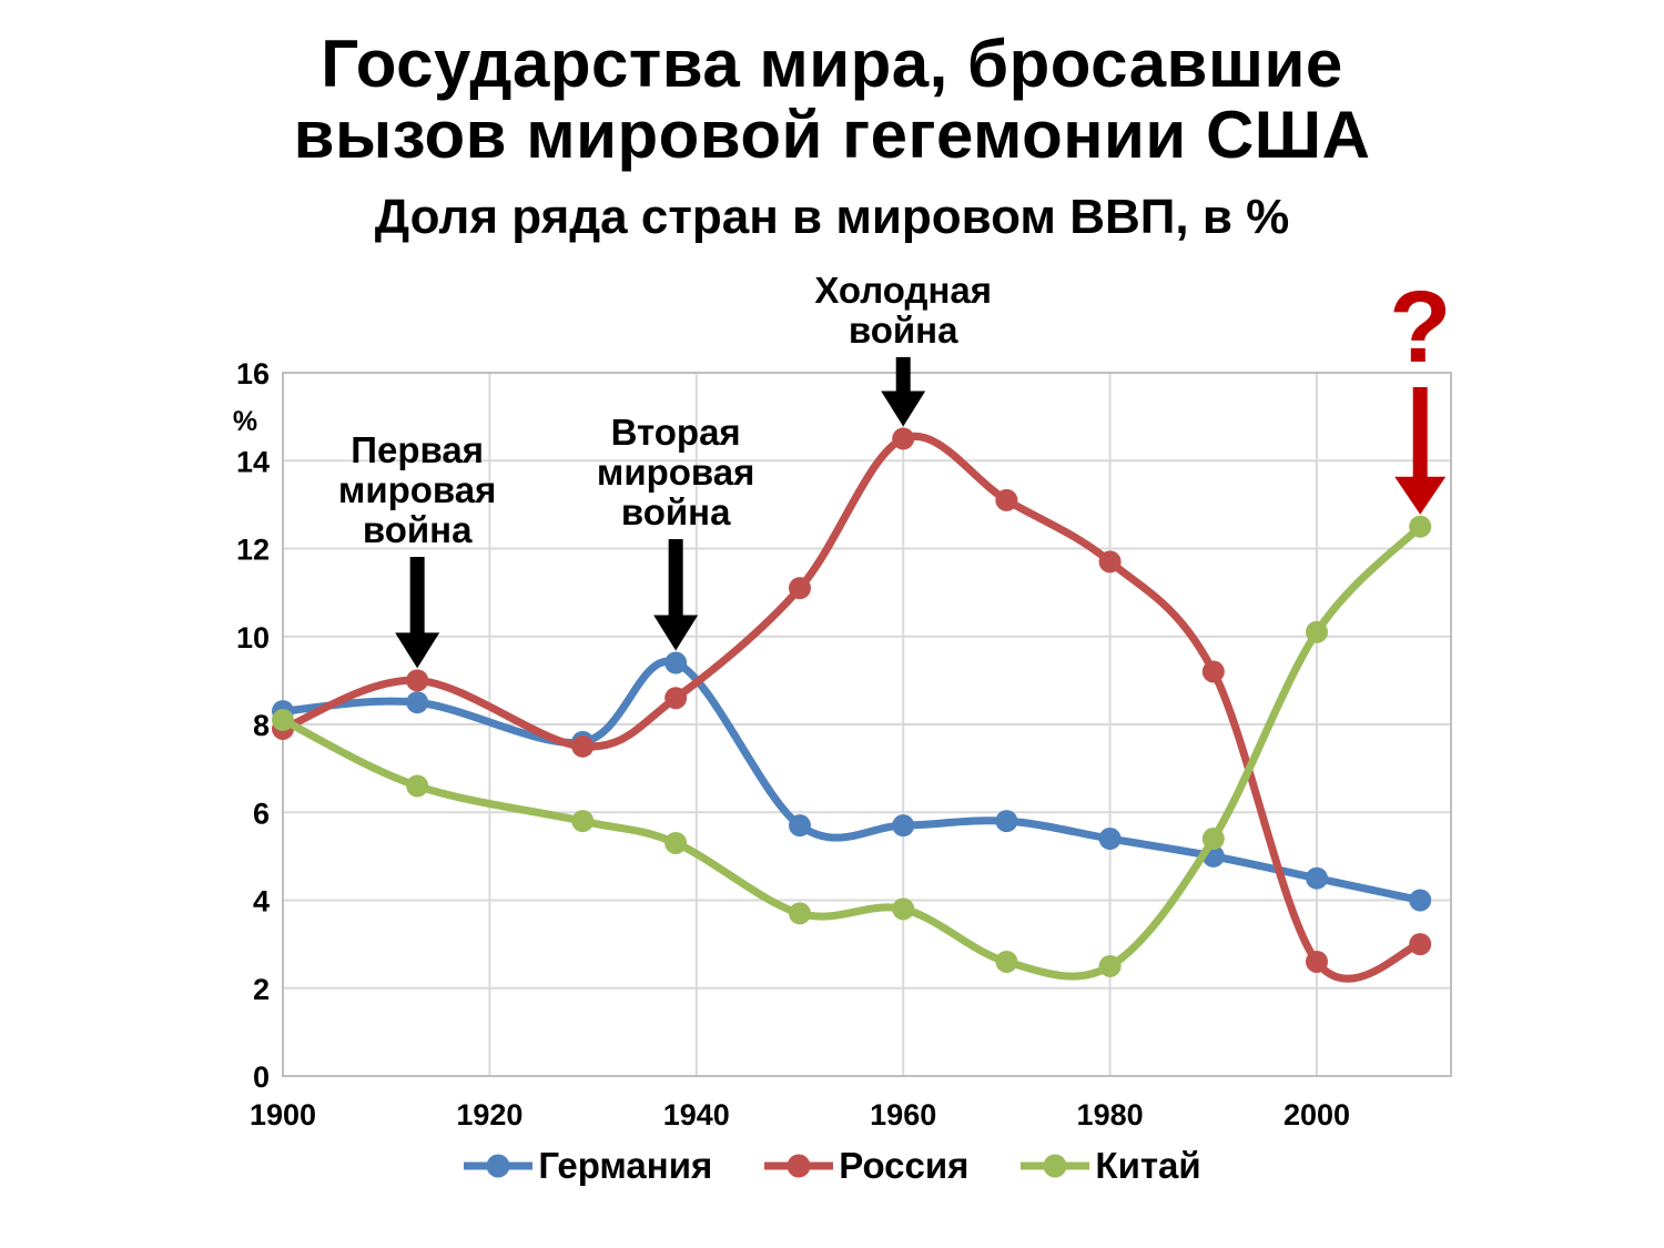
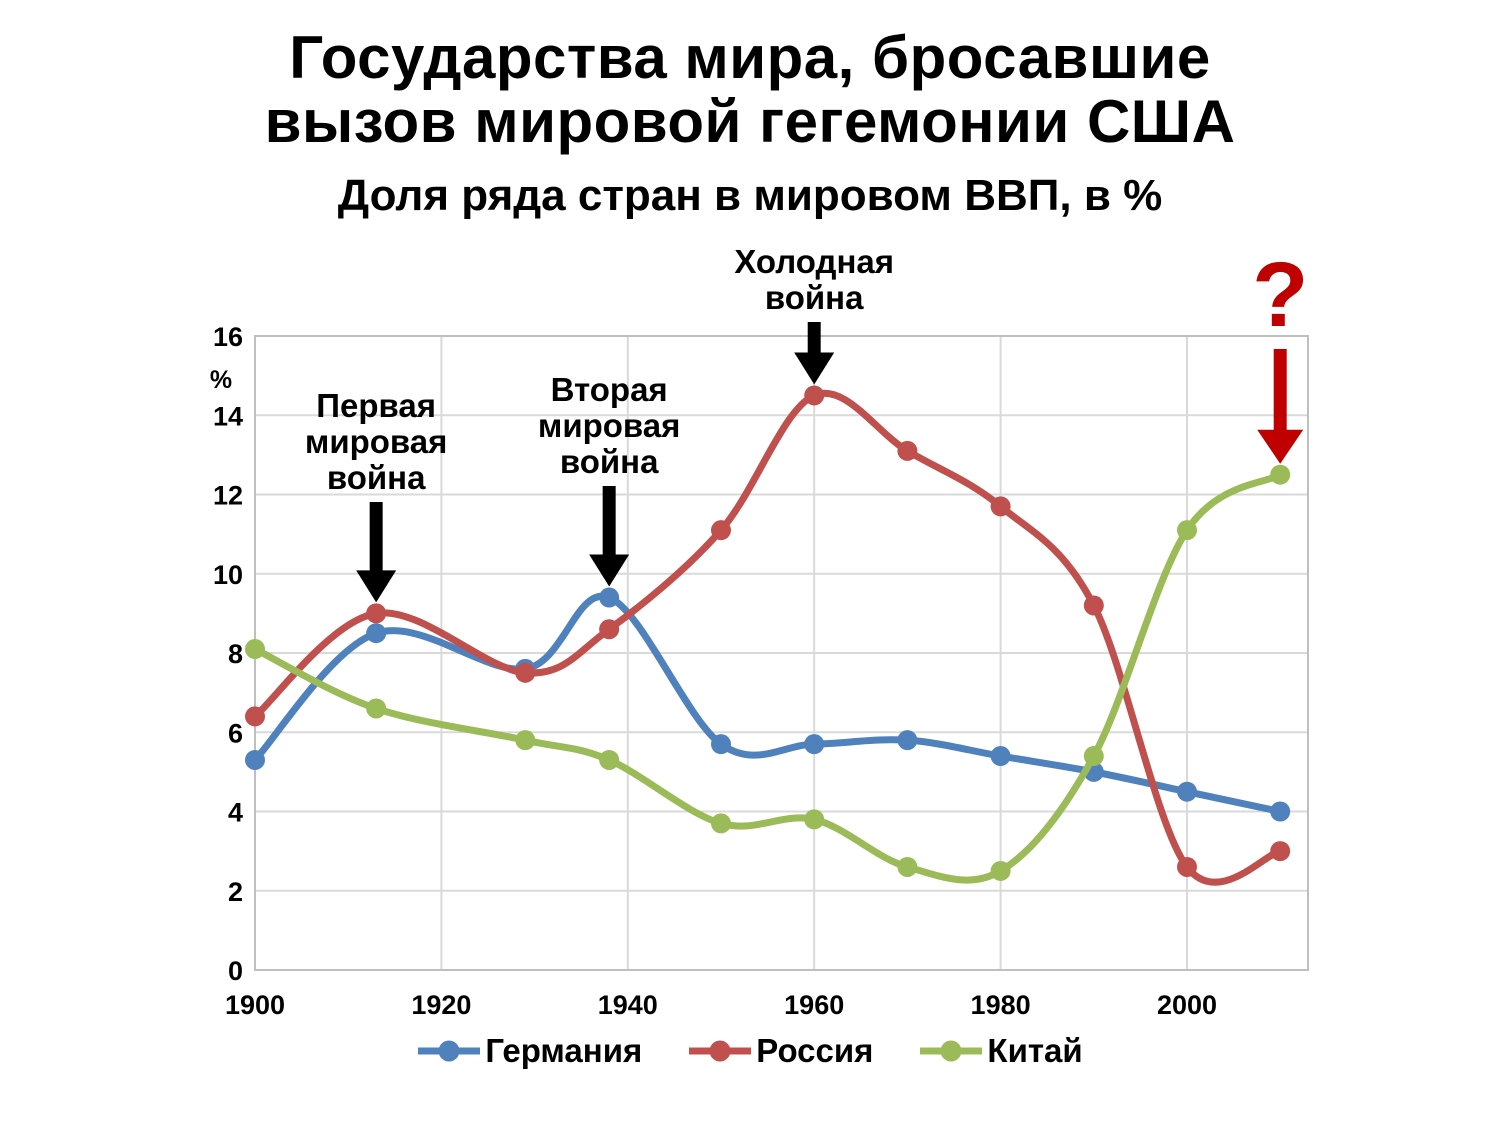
Германия/1900: 8.3 -> 5.3
Россия/1900: 7.9 -> 6.4
Китай/2000: 10.1 -> 11.1
